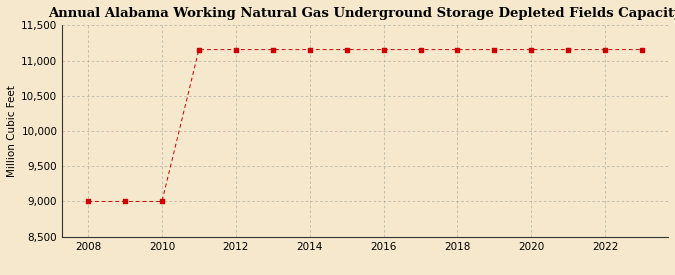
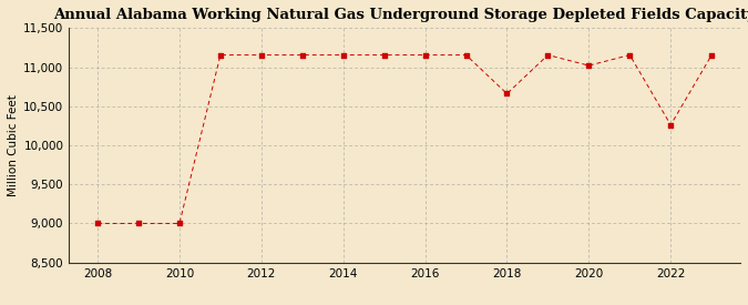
2018: 11,160 -> 10,660
2020: 11,160 -> 11,020
2022: 11,160 -> 10,260
